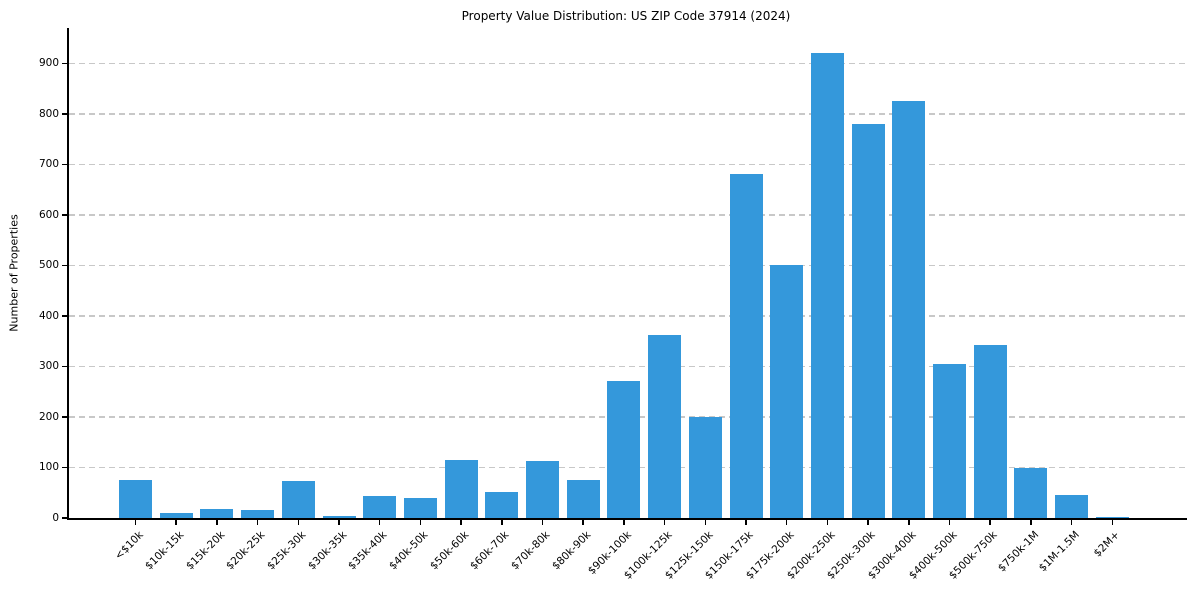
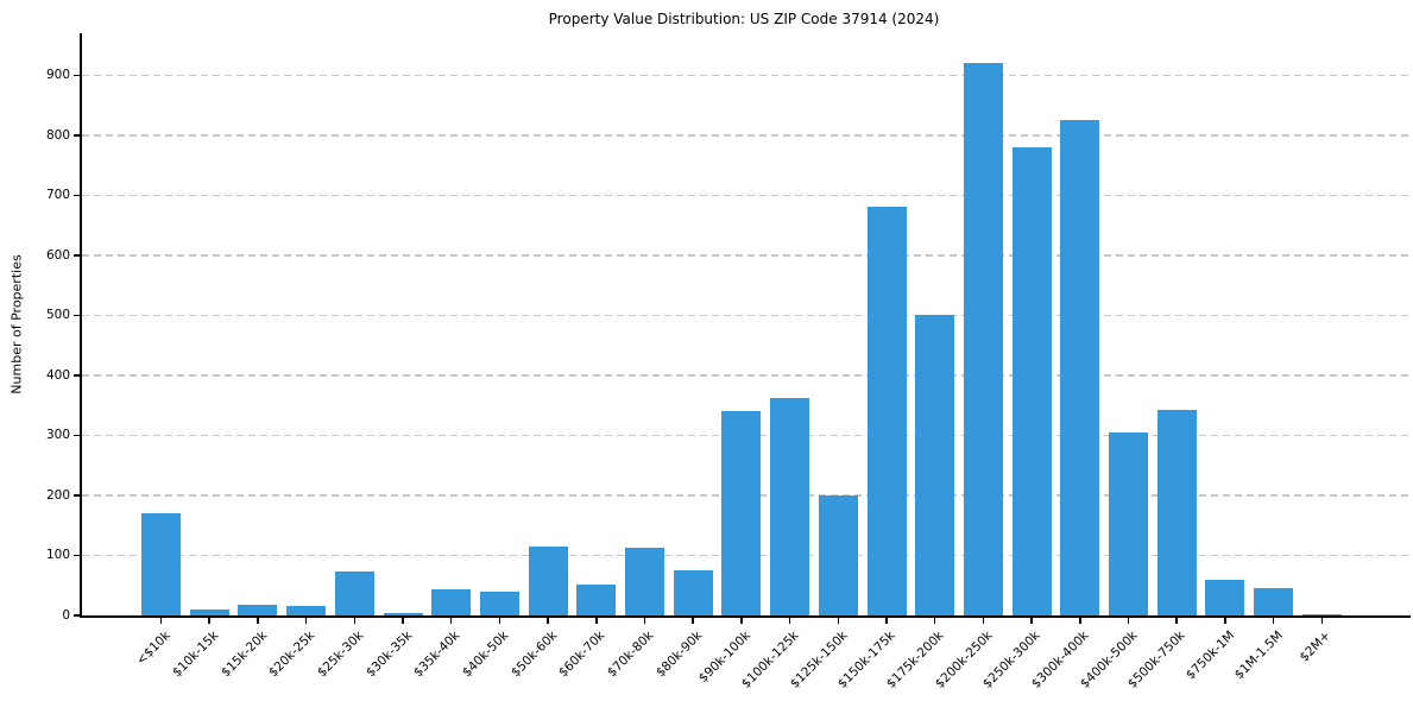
<$10k: 80 -> 170
$90k-100k: 270 -> 340
$750k-1M: 100 -> 60
